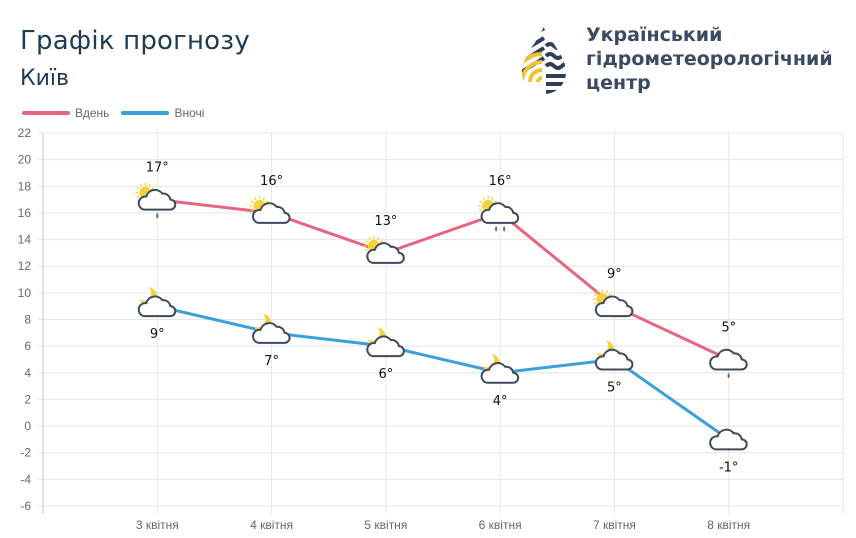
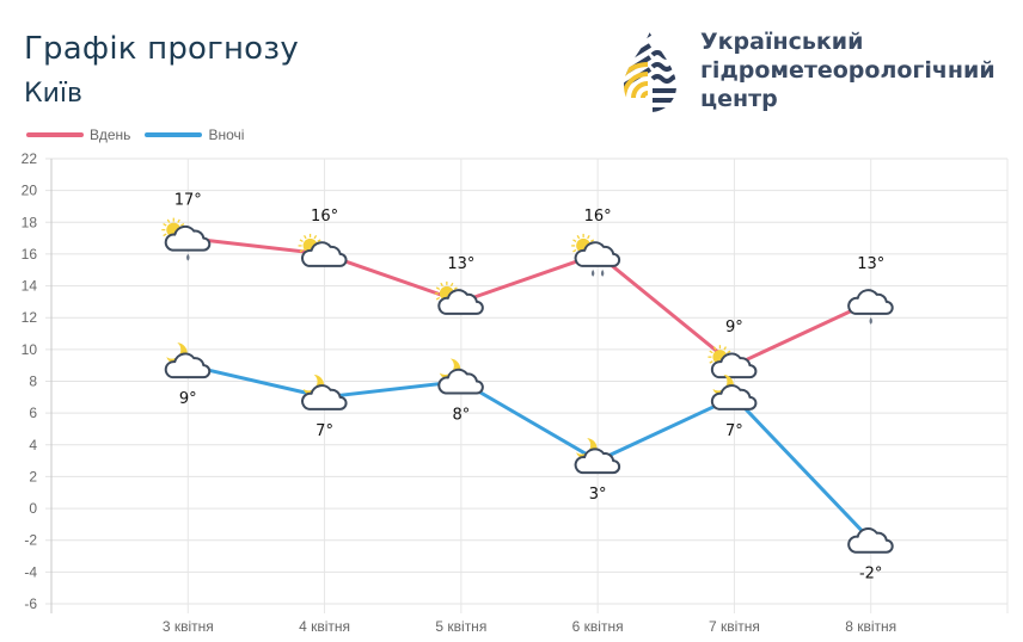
Вночі/5 квітня: 6° -> 8°
Вночі/6 квітня: 4° -> 3°
Вночі/7 квітня: 5° -> 7°
Вдень/8 квітня: 5° -> 13°
Вночі/8 квітня: -1° -> -2°
